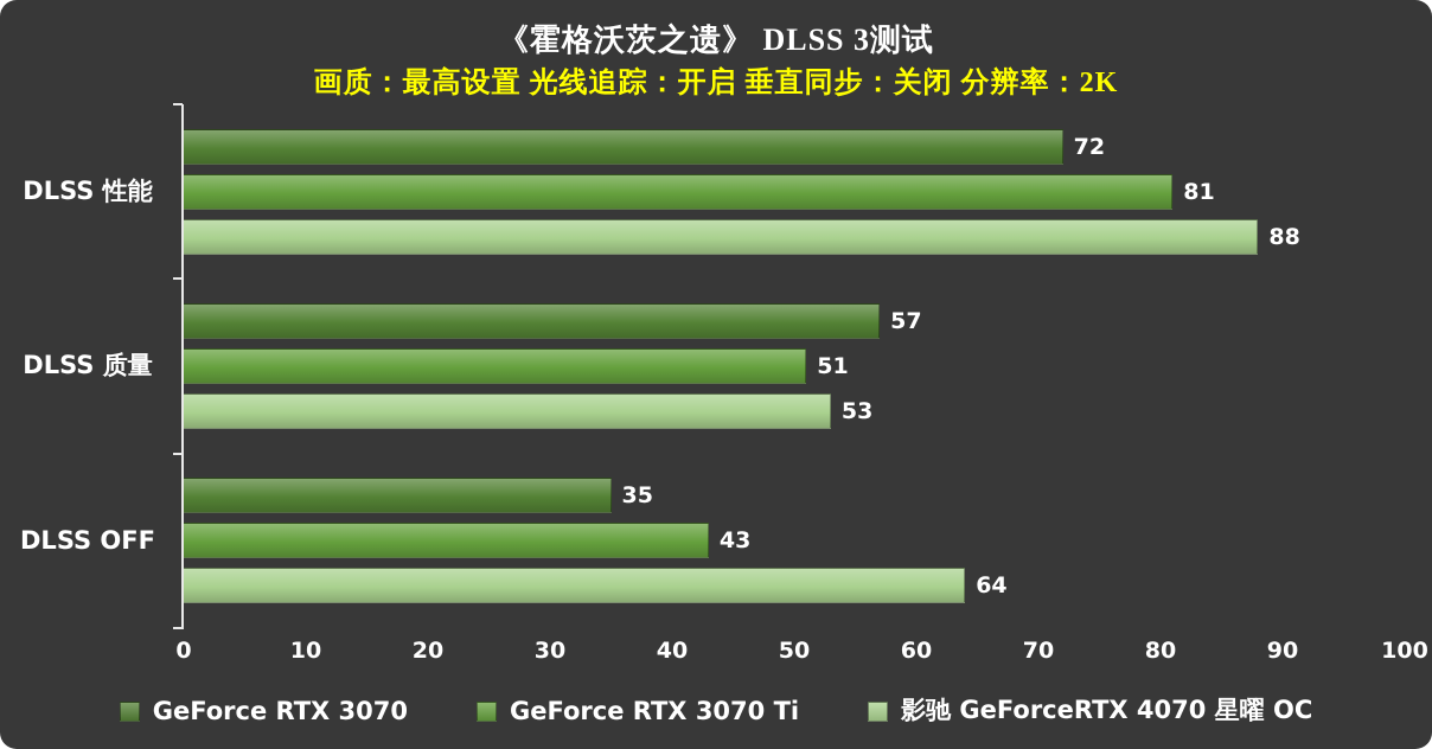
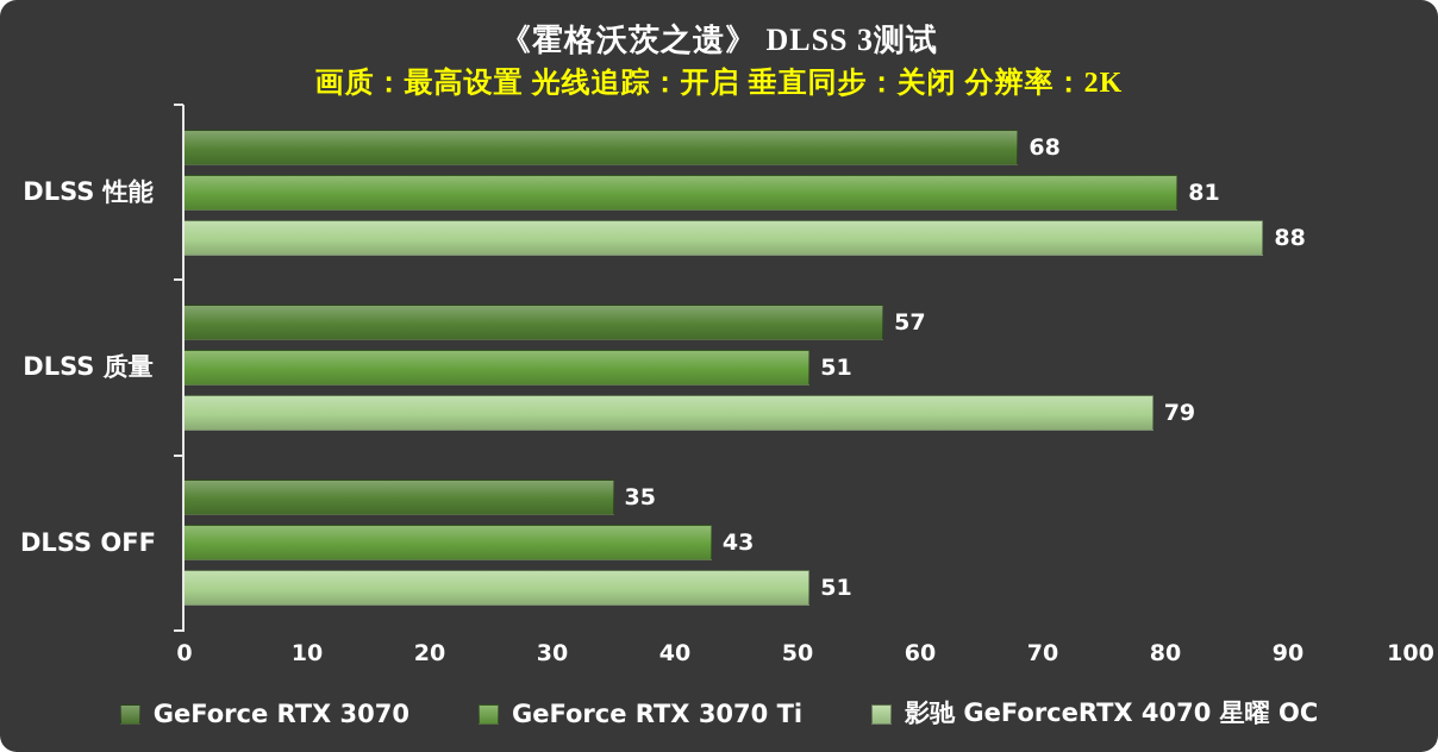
GeForce RTX 3070/DLSS 性能: 72 -> 68
影驰 GeForceRTX 4070 星曜 OC/DLSS 质量: 53 -> 79
影驰 GeForceRTX 4070 星曜 OC/DLSS OFF: 64 -> 51
